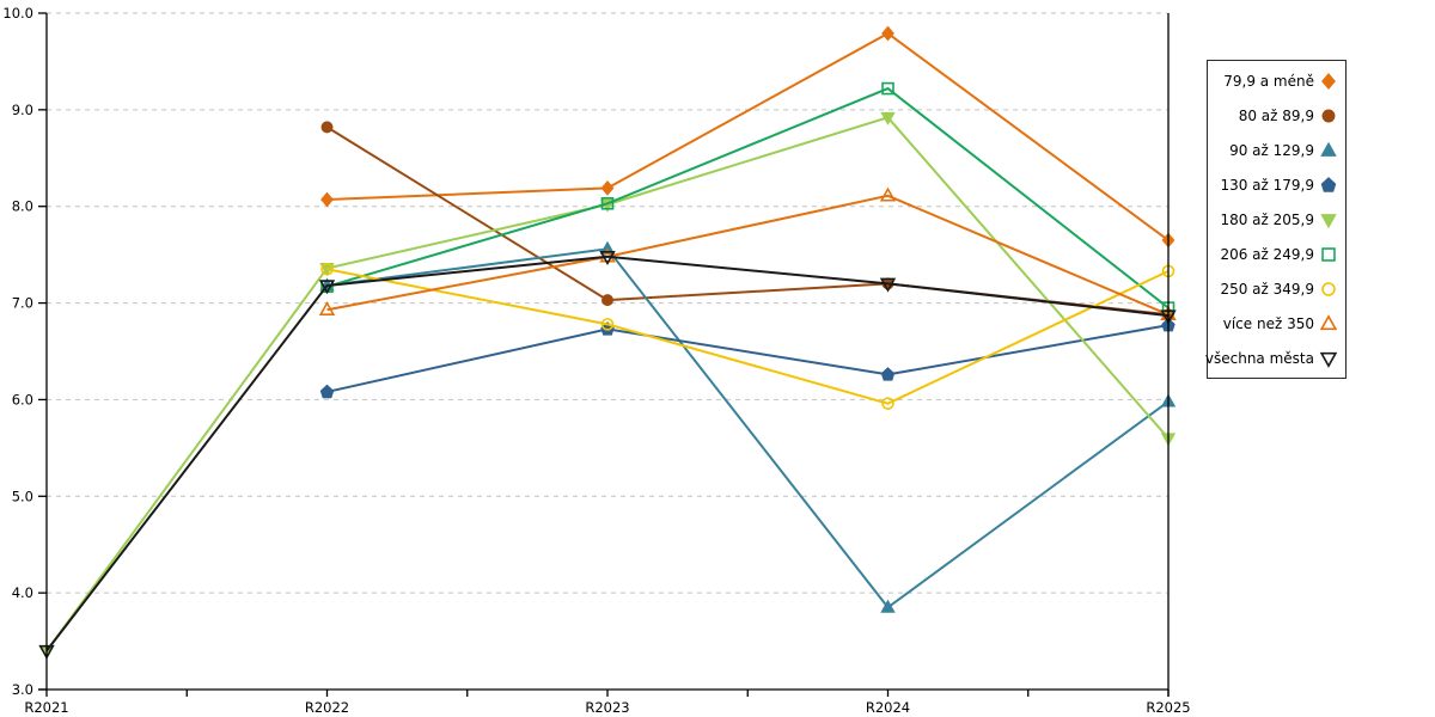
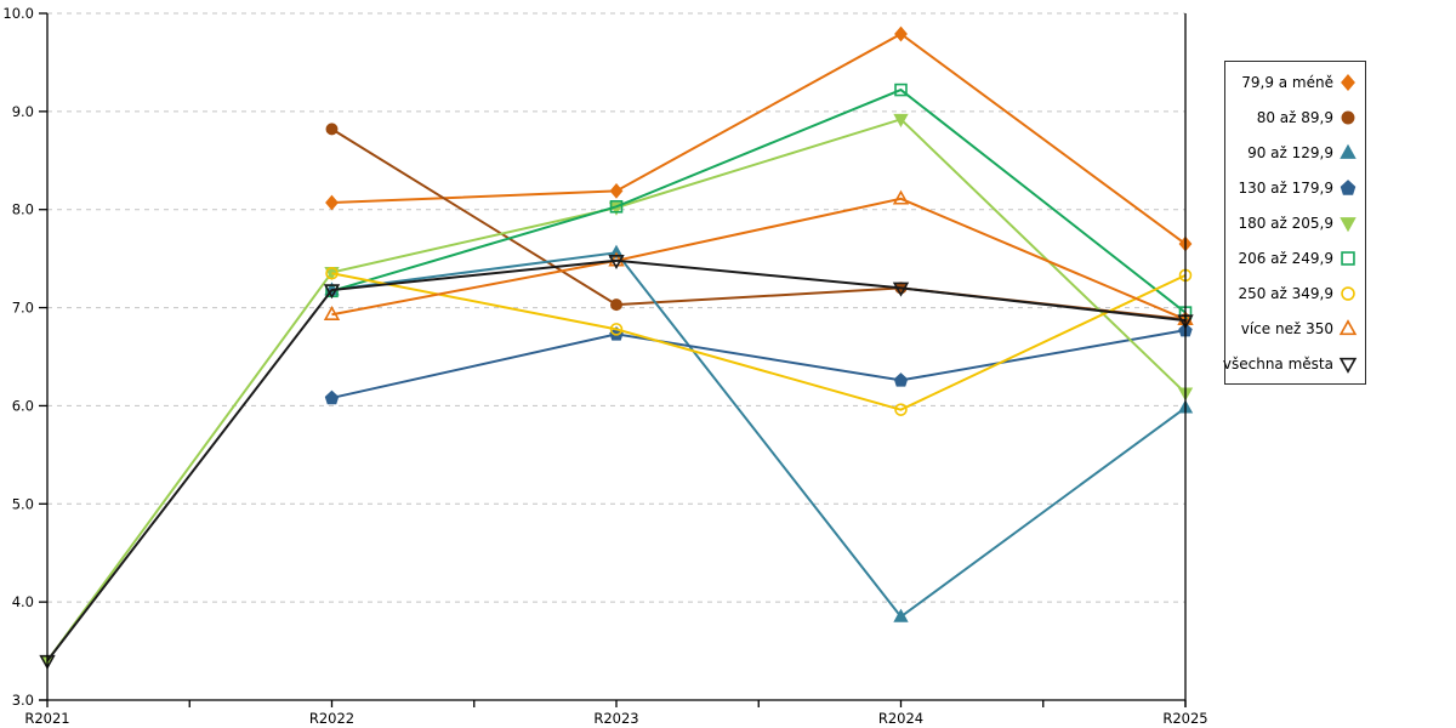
180 až 205,9/R2025: 5.6 -> 6.1
